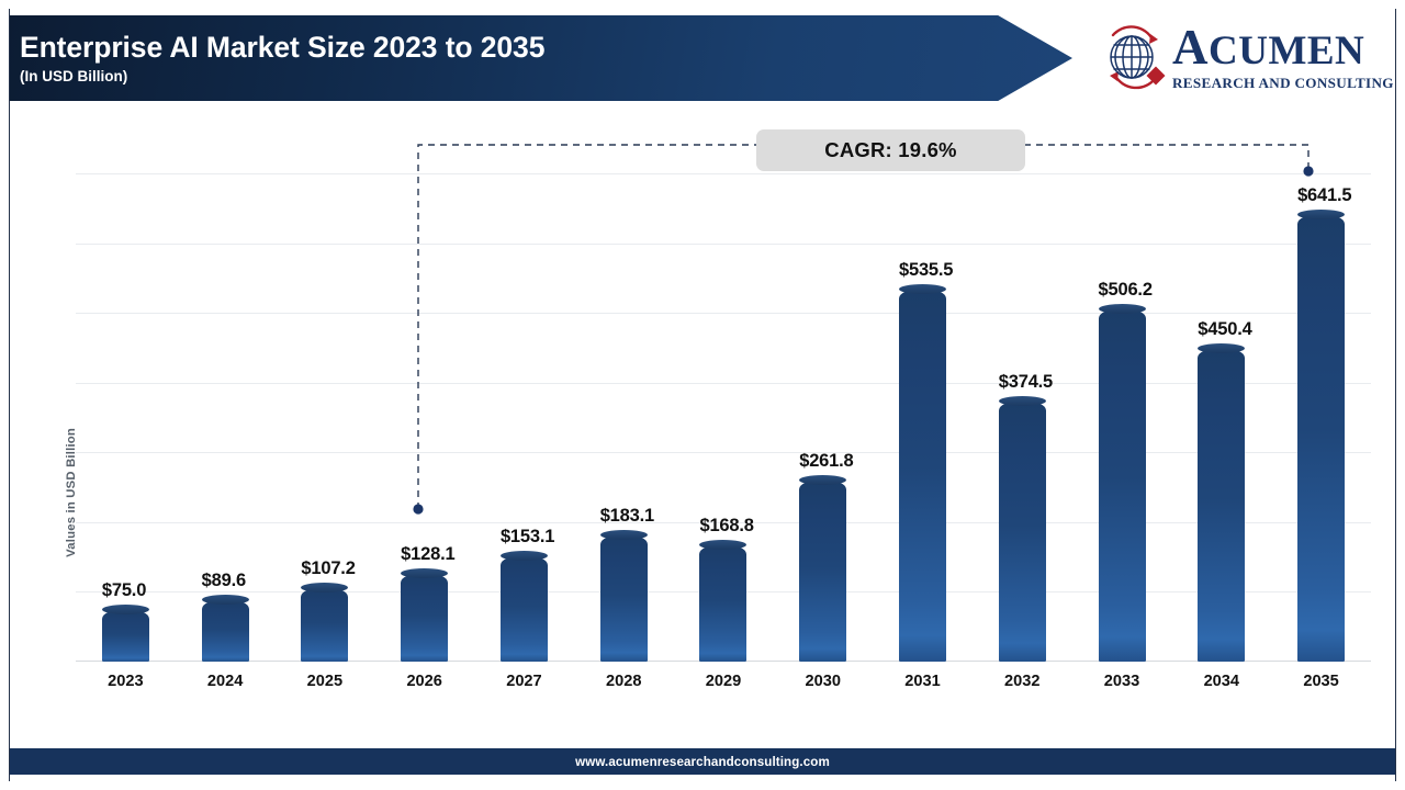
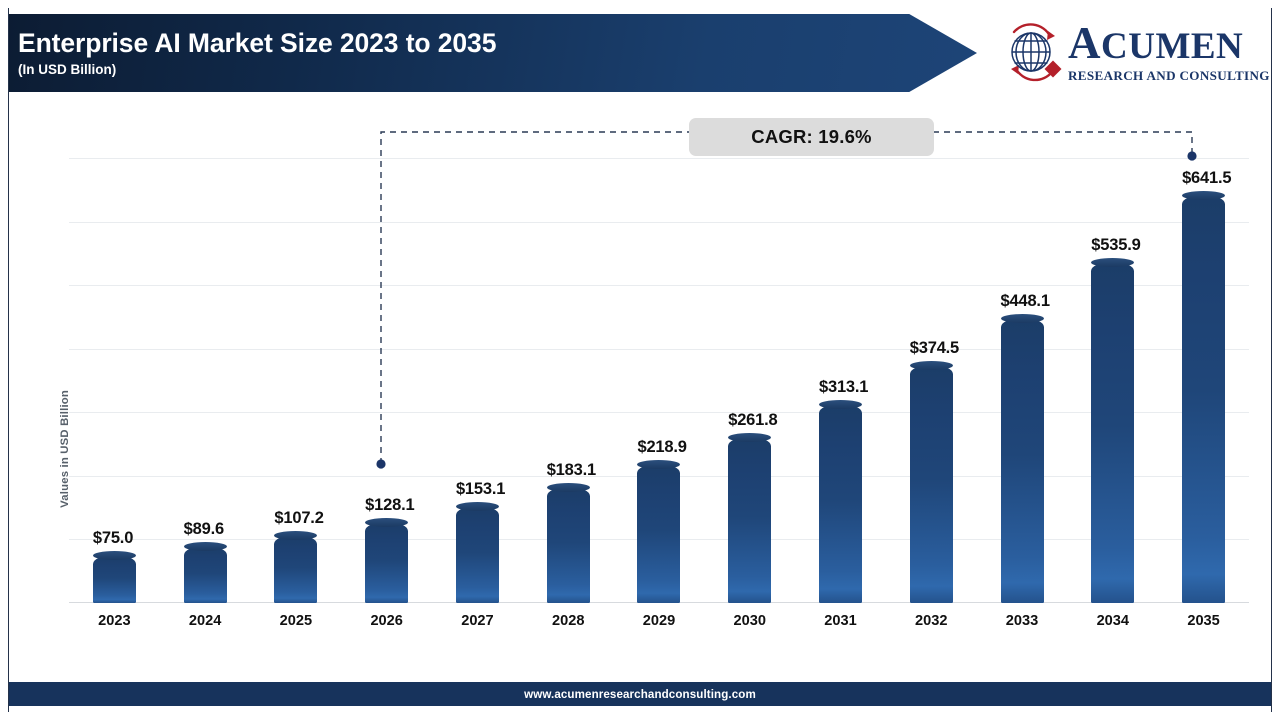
2029: $168.8 -> $218.9
2031: $535.5 -> $313.1
2033: $506.2 -> $448.1
2034: $450.4 -> $535.9
